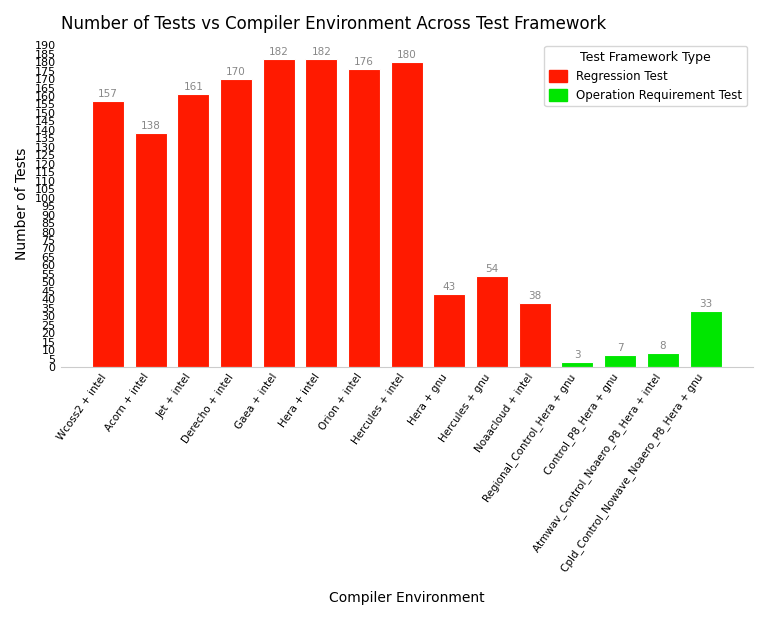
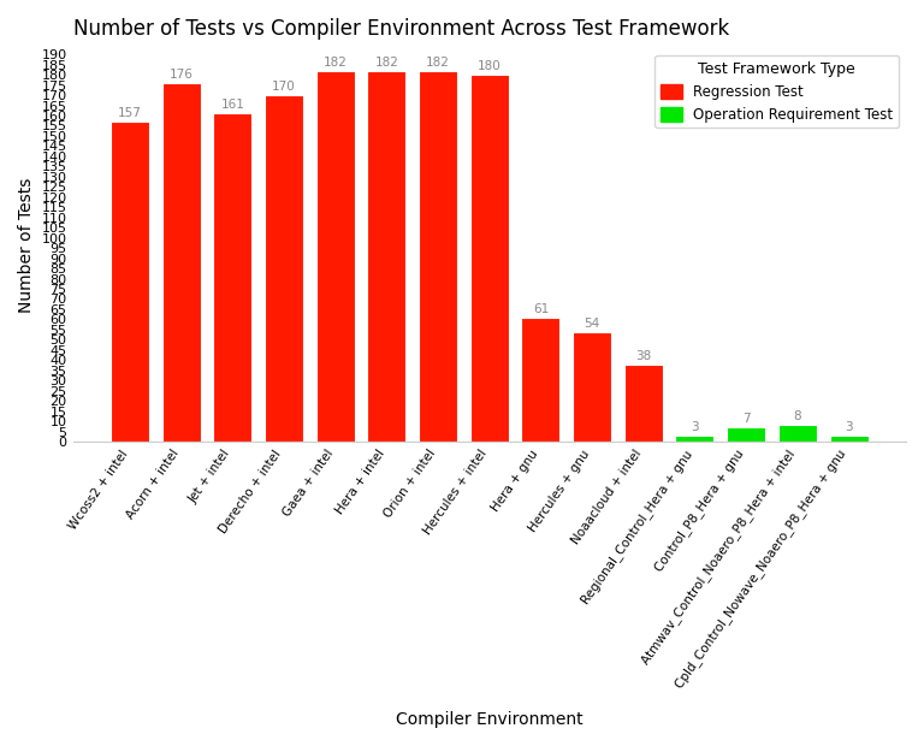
Acorn + intel: 138 -> 176
Orion + intel: 176 -> 182
Hera + gnu: 43 -> 61
Cpld_Control_Nowave_Noaero_P8_Hera + gnu: 33 -> 3
